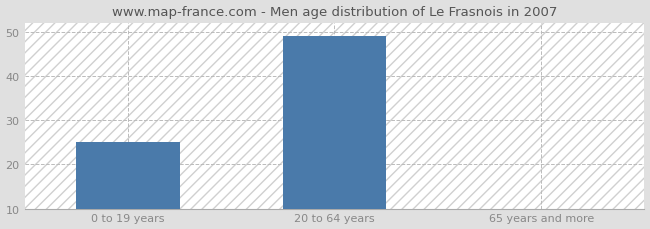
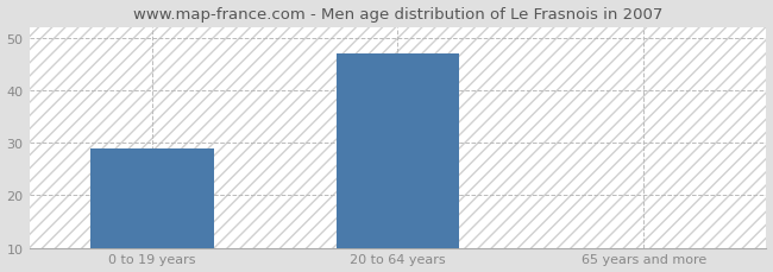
0 to 19 years: 25 -> 29
20 to 64 years: 49 -> 47
